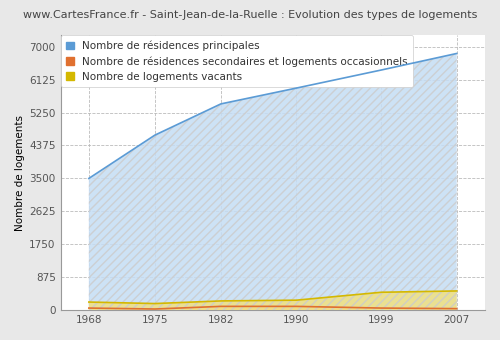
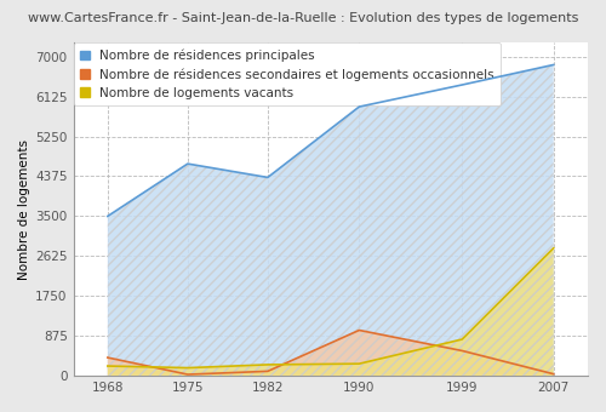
Nombre de résidences secondaires et logements occasionnels/1968: 60 -> 400
Nombre de résidences principales/1982: 5480 -> 4350
Nombre de résidences secondaires et logements occasionnels/1990: 100 -> 1000
Nombre de résidences secondaires et logements occasionnels/1999: 60 -> 550
Nombre de logements vacants/1999: 480 -> 800
Nombre de logements vacants/2007: 510 -> 2800
